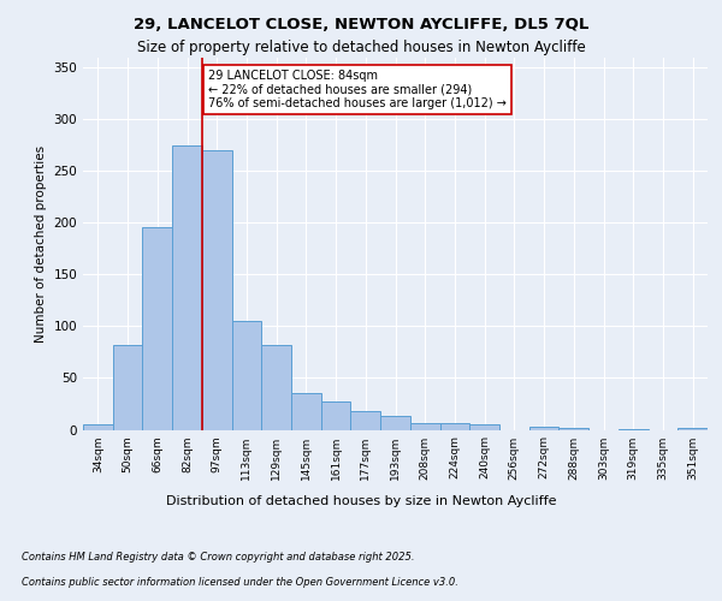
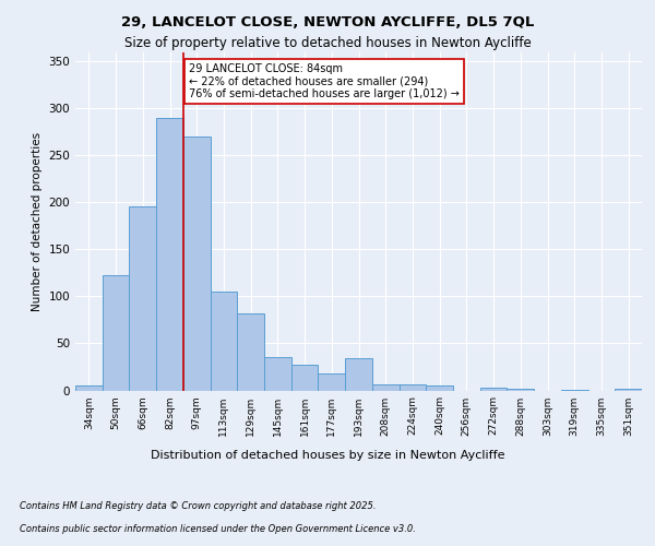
50sqm: 82 -> 122
82sqm: 275 -> 290
193sqm: 13 -> 34
